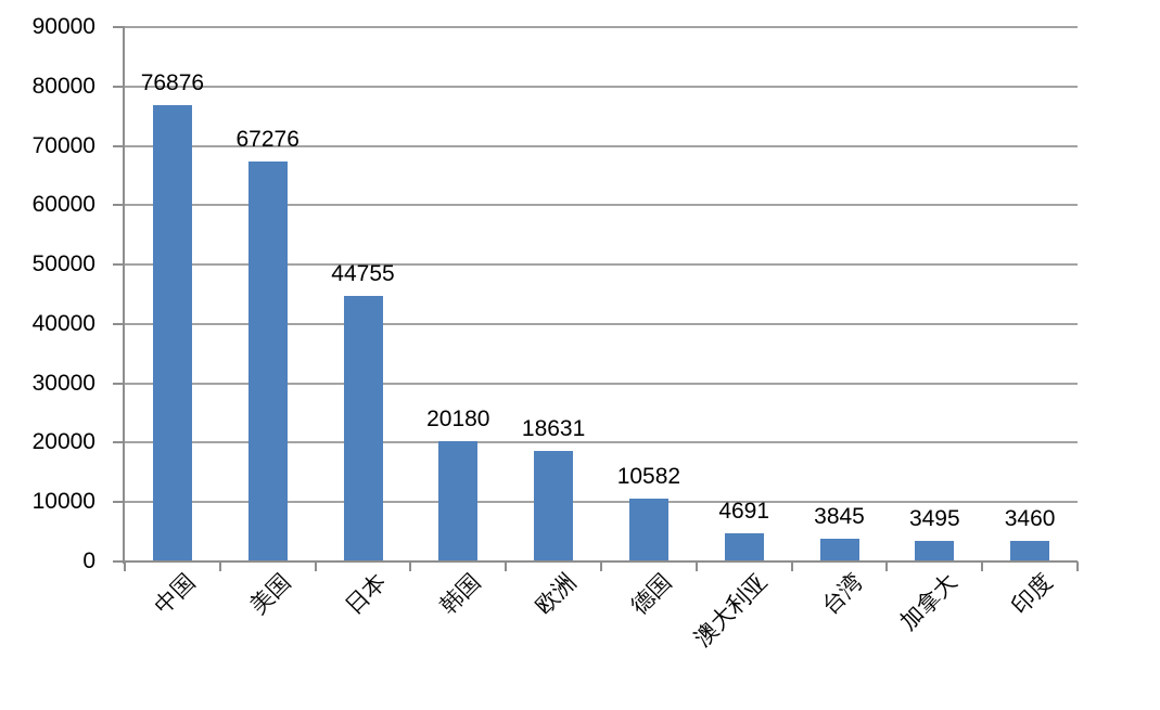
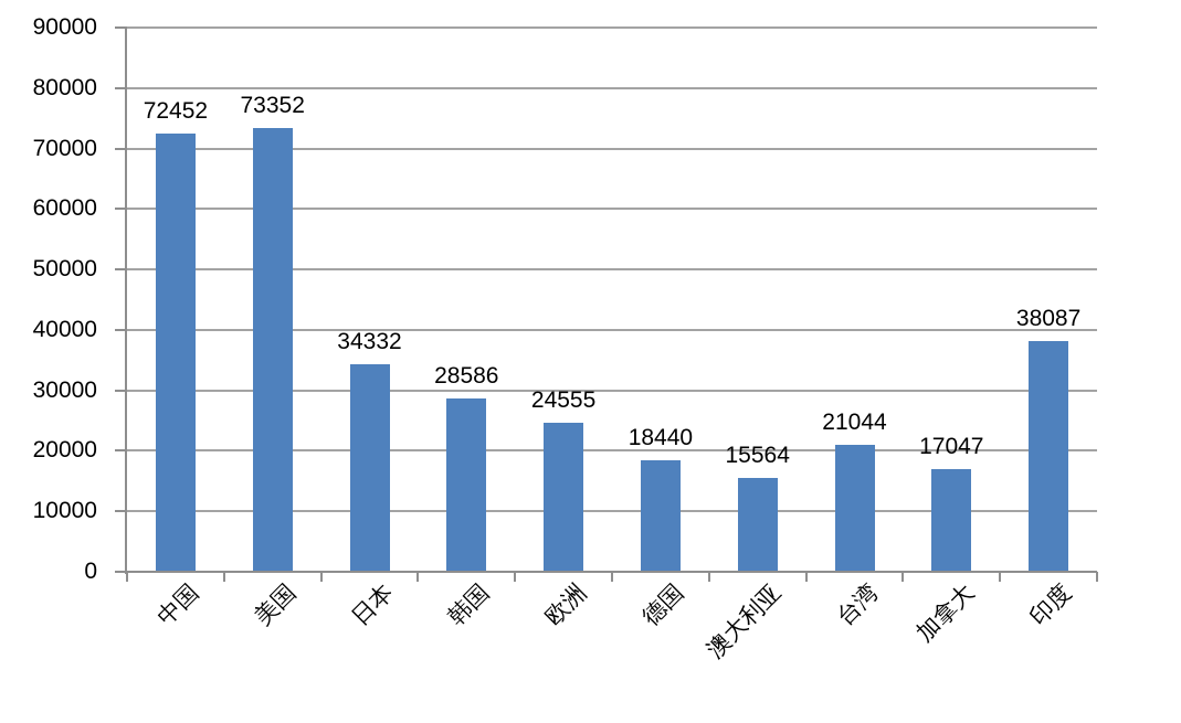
中国: 76876 -> 72452
美国: 67276 -> 73352
日本: 44755 -> 34332
韩国: 20180 -> 28586
欧洲: 18631 -> 24555
德国: 10582 -> 18440
澳大利亚: 4691 -> 15564
台湾: 3845 -> 21044
加拿大: 3495 -> 17047
印度: 3460 -> 38087
